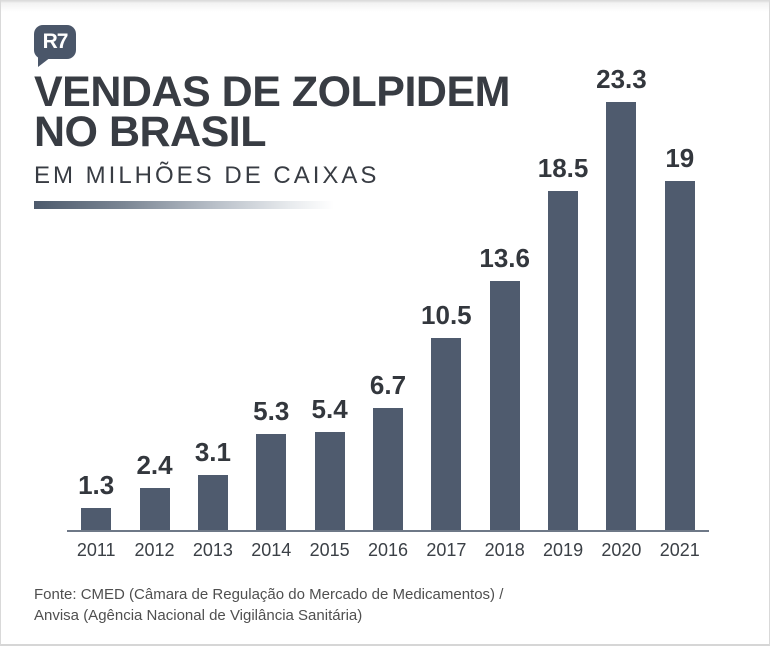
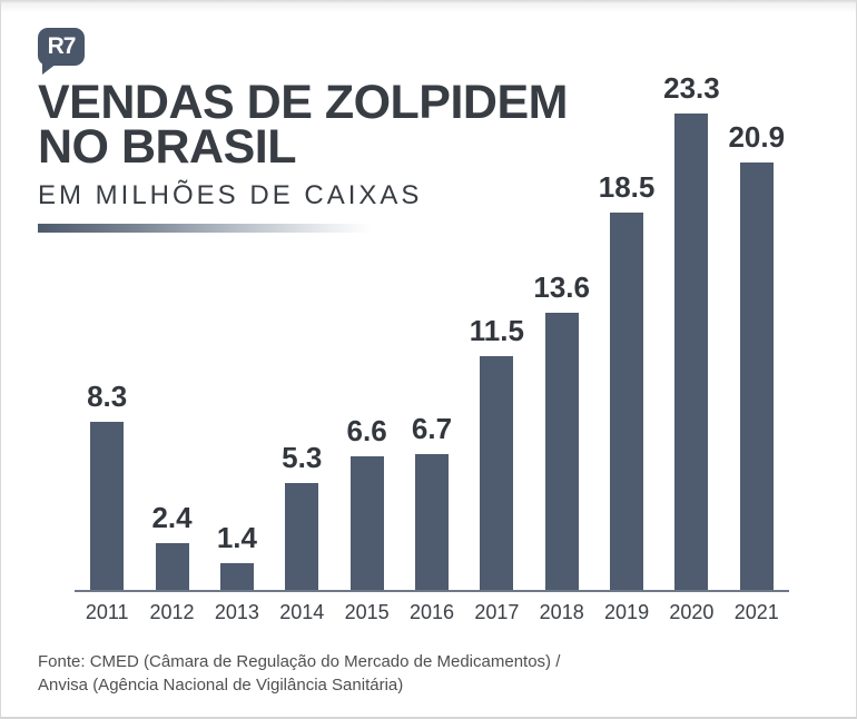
2011: 1.3 -> 8.3
2013: 3.1 -> 1.4
2015: 5.4 -> 6.6
2017: 10.5 -> 11.5
2021: 19 -> 20.9
